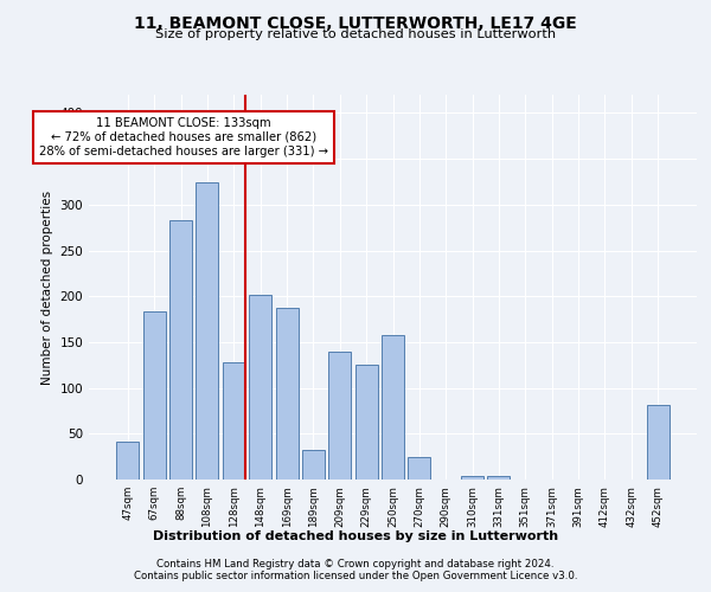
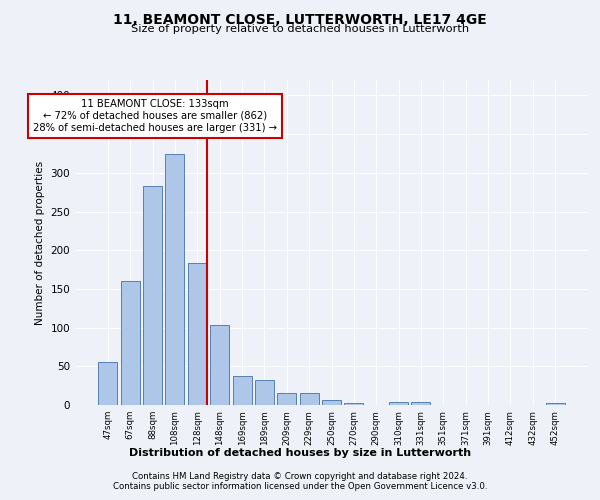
47sqm: 42 -> 55
67sqm: 184 -> 160
128sqm: 128 -> 184
148sqm: 202 -> 103
169sqm: 188 -> 38
209sqm: 140 -> 15
229sqm: 126 -> 15
250sqm: 158 -> 6
270sqm: 24 -> 3
452sqm: 82 -> 3
